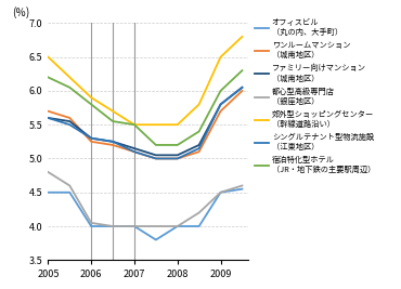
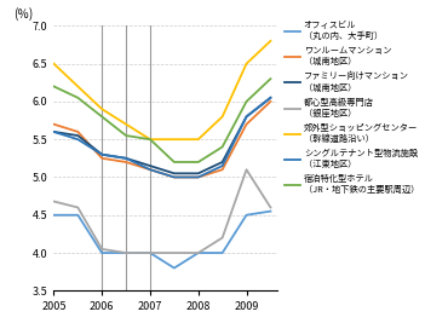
都心型高級専門店 （銀座地区）/2005: 4.80 -> 4.68
都心型高級専門店 （銀座地区）/2009: 4.50 -> 5.10
